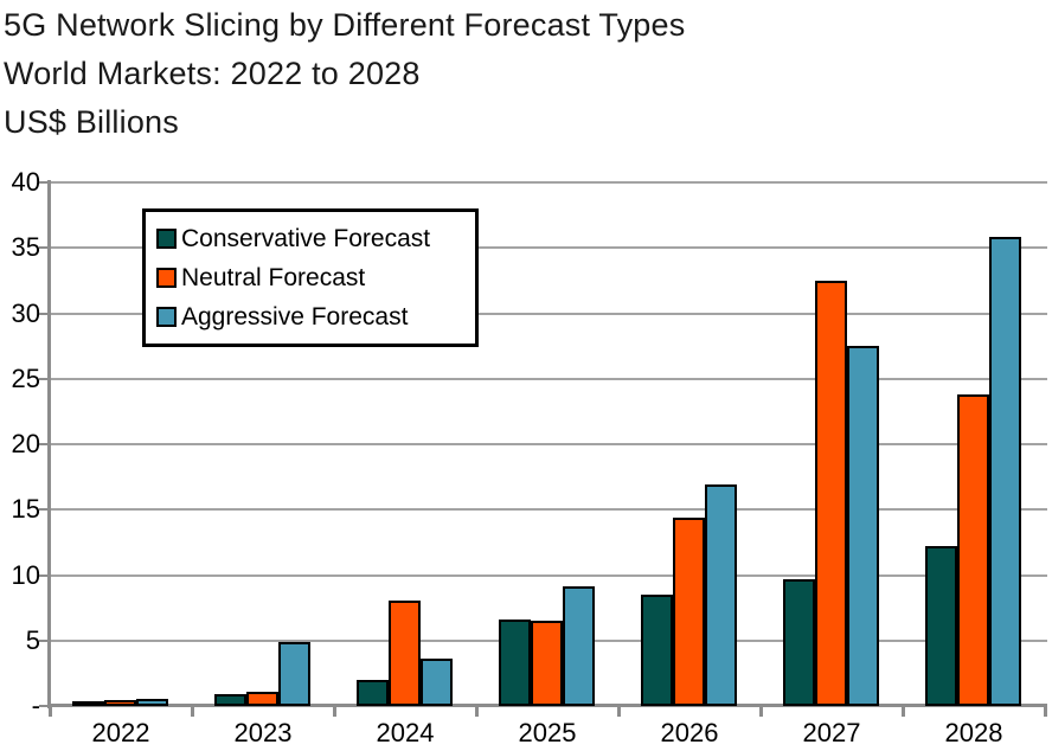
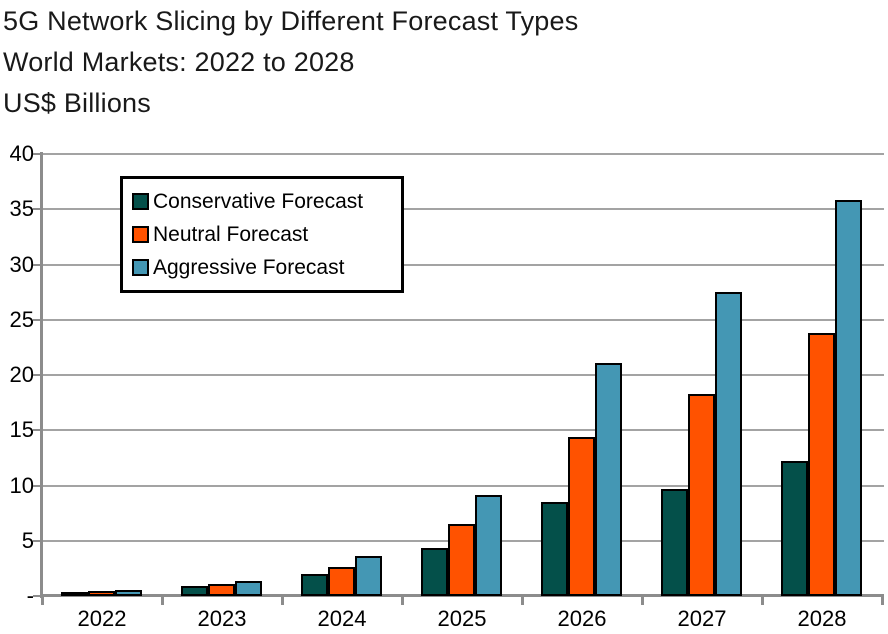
Aggressive Forecast/2023: 4.7 -> 1.2
Neutral Forecast/2024: 7.9 -> 2.4
Conservative Forecast/2025: 6.4 -> 4.2
Aggressive Forecast/2026: 16.7 -> 20.9
Neutral Forecast/2027: 32.3 -> 18.1
